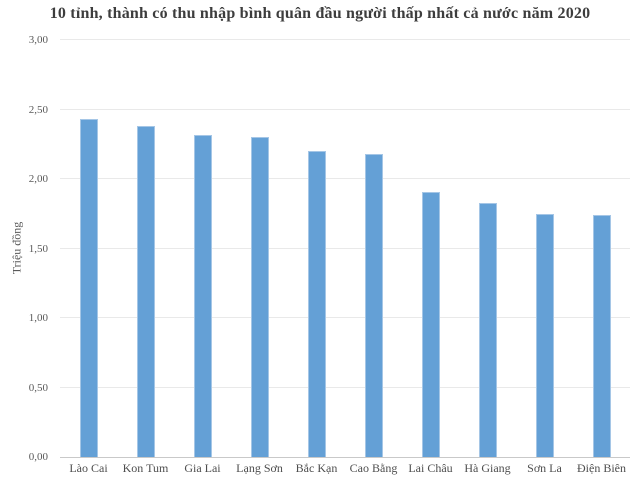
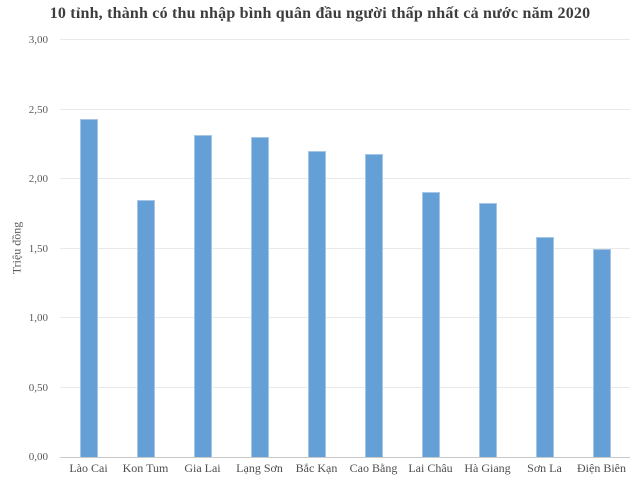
Kon Tum: 2,38 -> 1,85
Sơn La: 1,75 -> 1,58
Điện Biên: 1,74 -> 1,50
